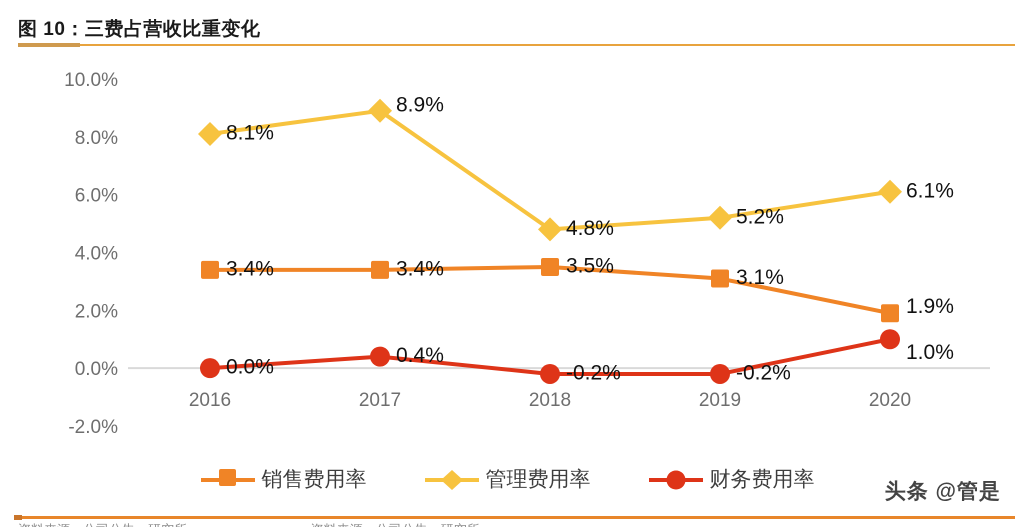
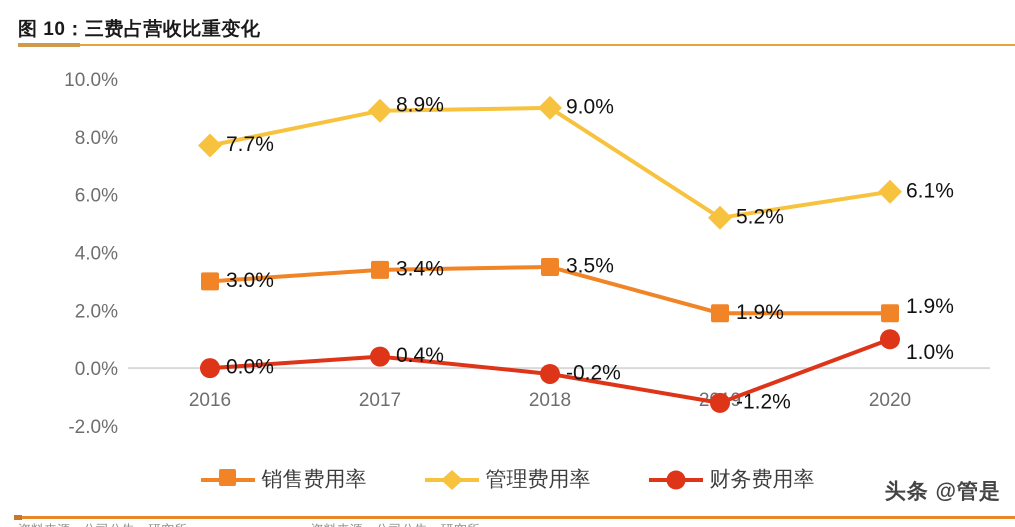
销售费用率/2016: 3.4% -> 3.0%
管理费用率/2016: 8.1% -> 7.7%
管理费用率/2018: 4.8% -> 9.0%
销售费用率/2019: 3.1% -> 1.9%
财务费用率/2019: -0.2% -> -1.2%
